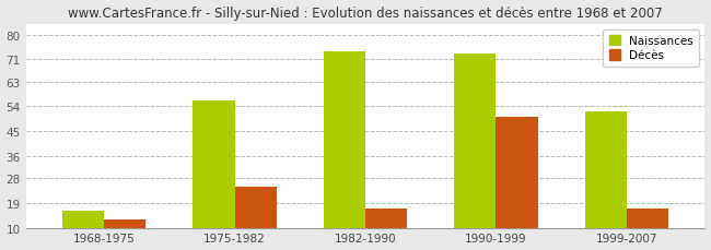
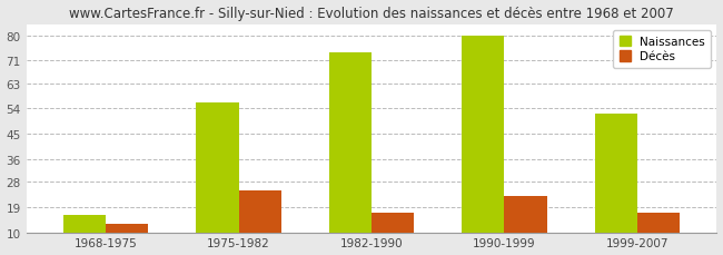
Naissances/1990-1999: 73 -> 80
Décès/1990-1999: 50 -> 23
